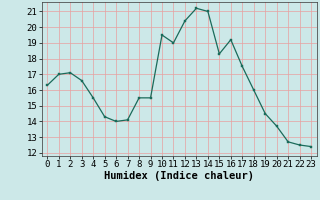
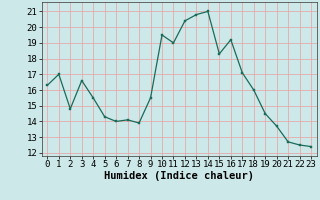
2: 17.1 -> 14.8
8: 15.5 -> 13.9
13: 21.2 -> 20.8
17: 17.5 -> 17.1
